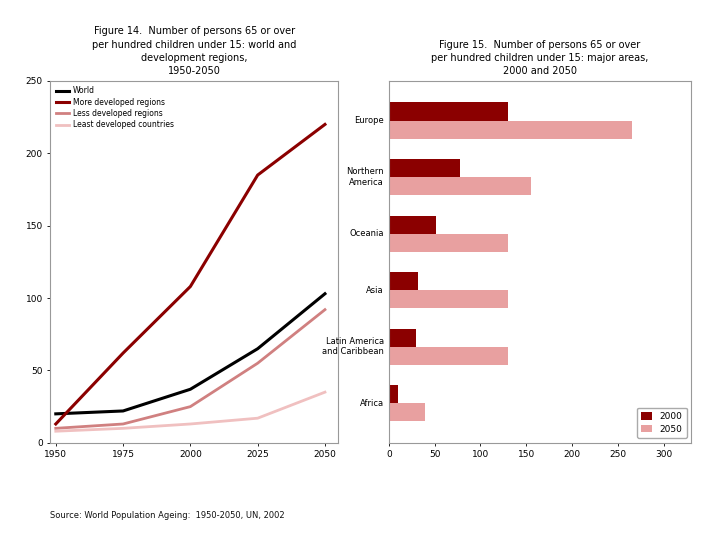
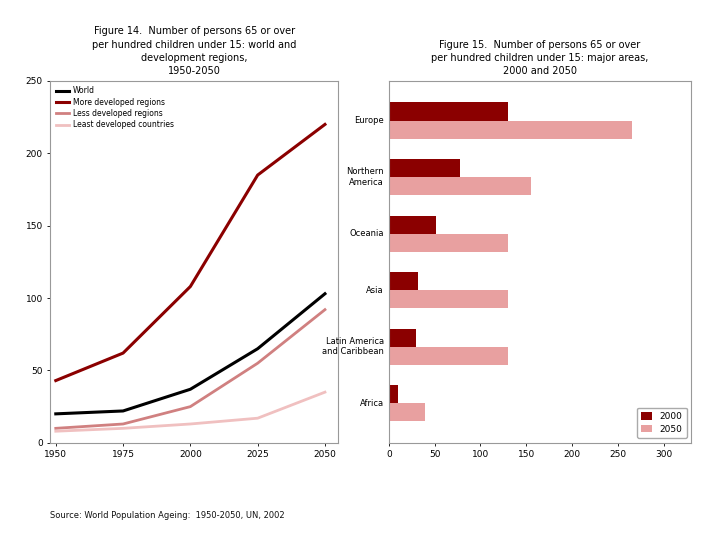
More developed regions/1950: 13 -> 43
